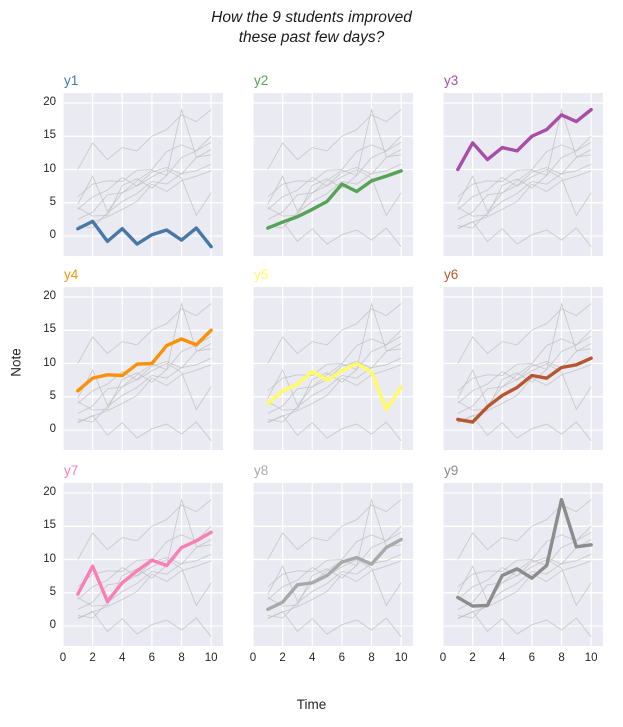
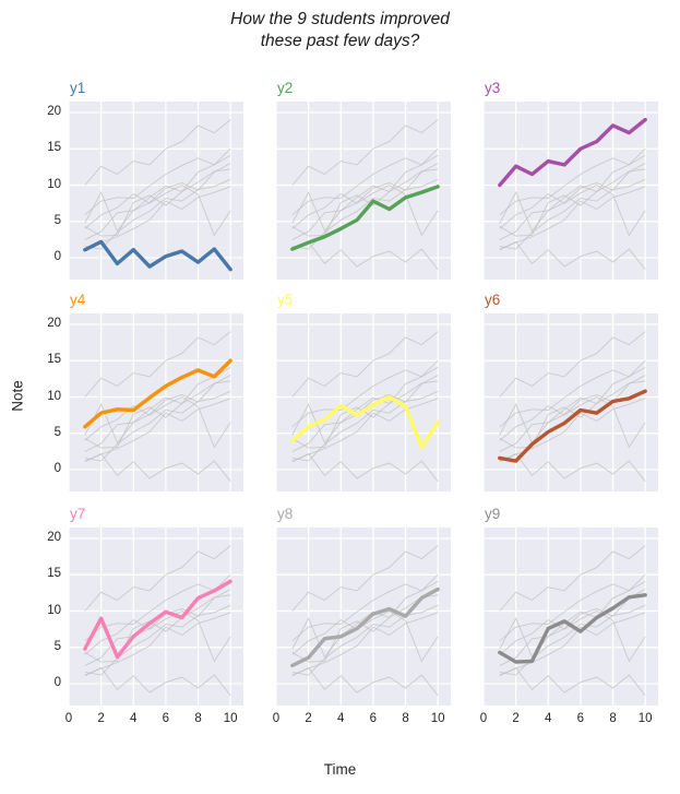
y3/2: 14 -> 13
y4/6: 10 -> 12
y9/8: 19 -> 10
